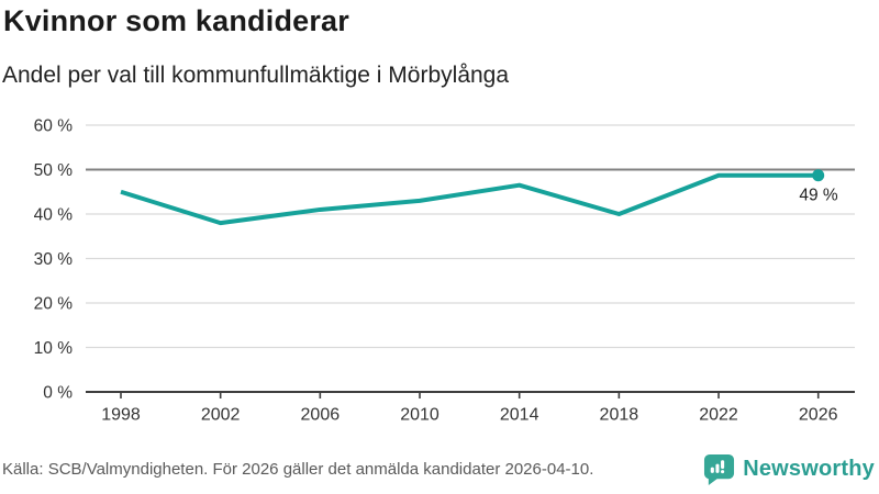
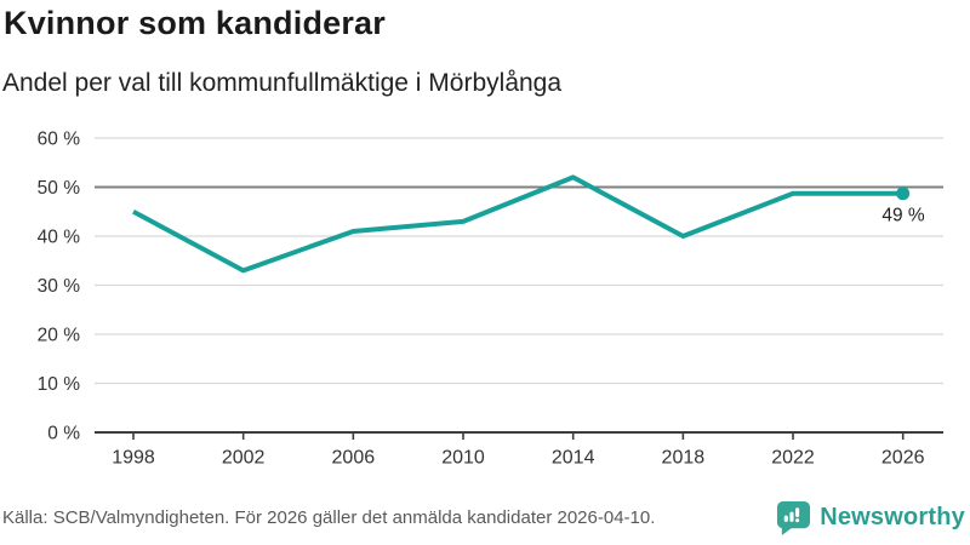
2002: 38% -> 33%
2014: 46% -> 52%
